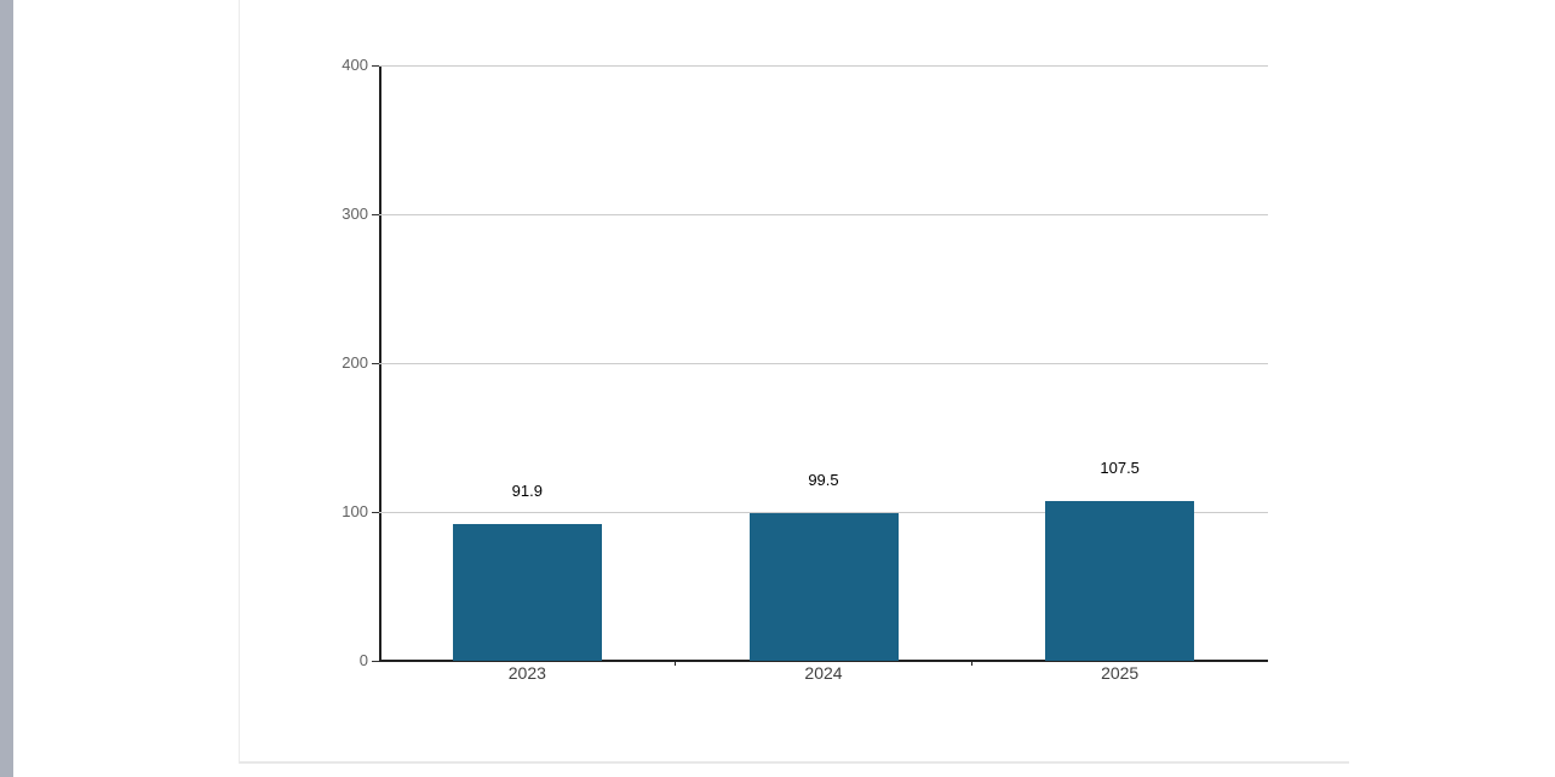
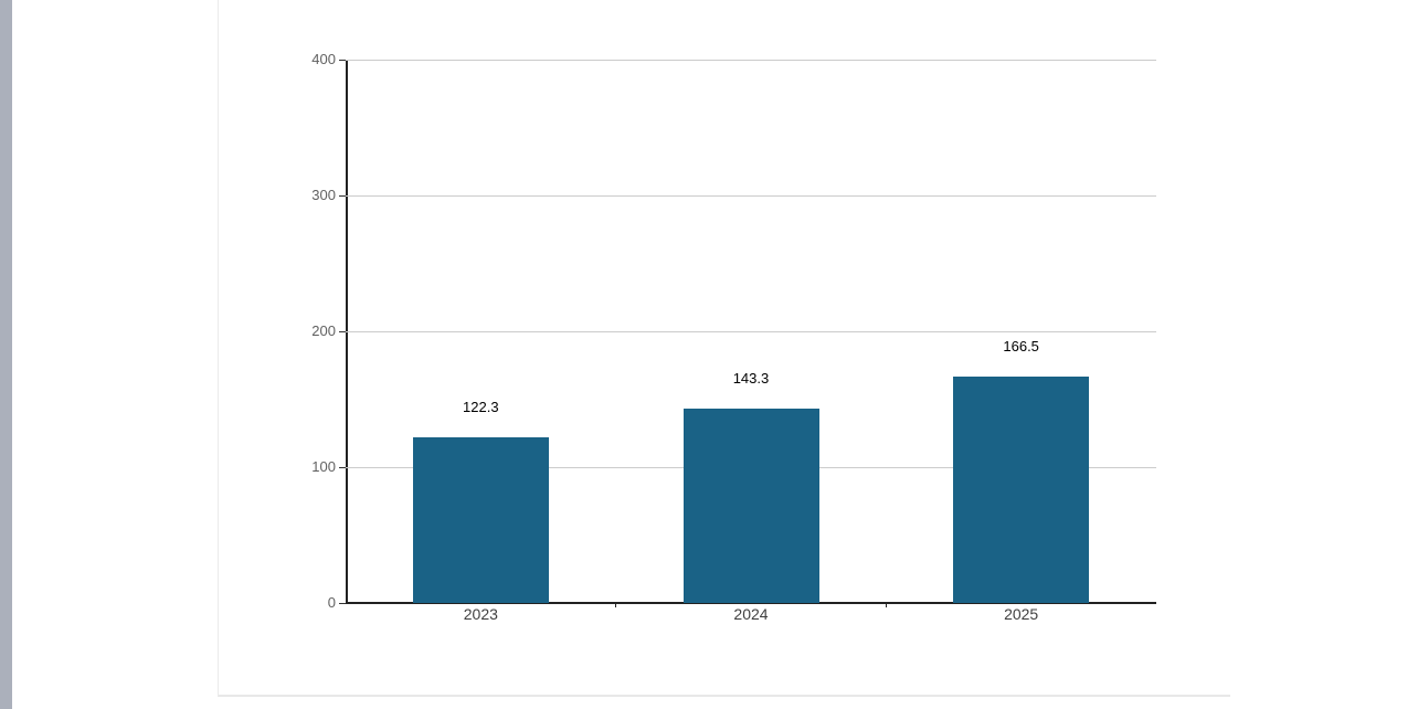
2023: 91.9 -> 122.3
2024: 99.5 -> 143.3
2025: 107.5 -> 166.5
